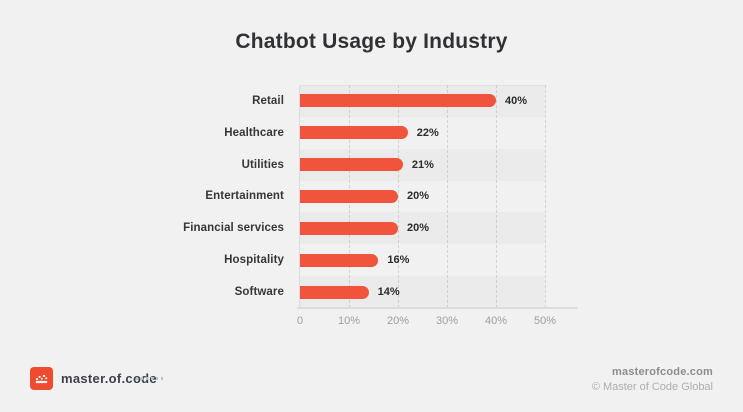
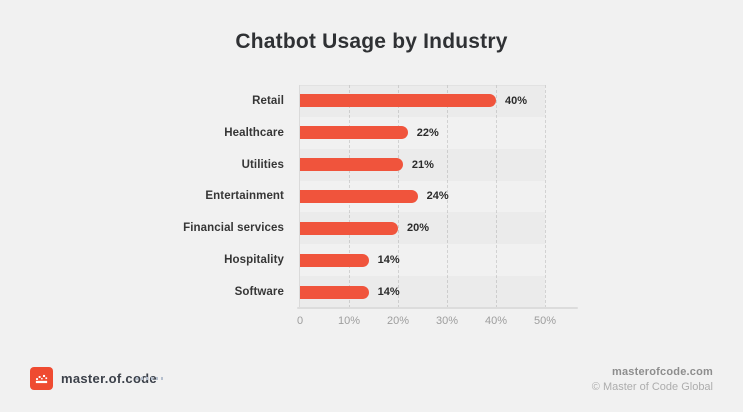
Entertainment: 20% -> 24%
Hospitality: 16% -> 14%
